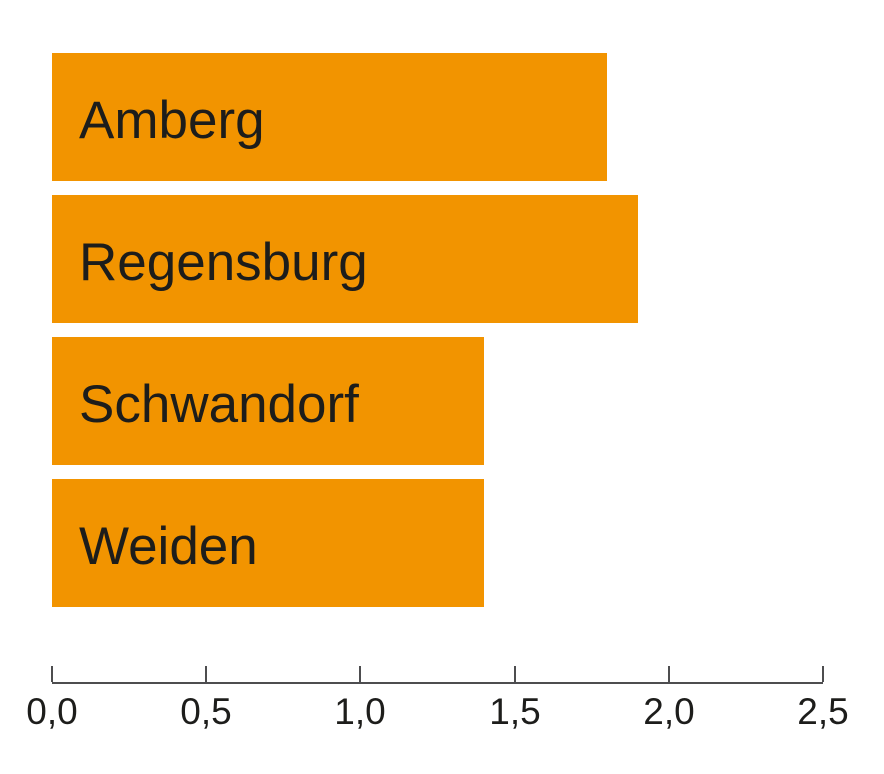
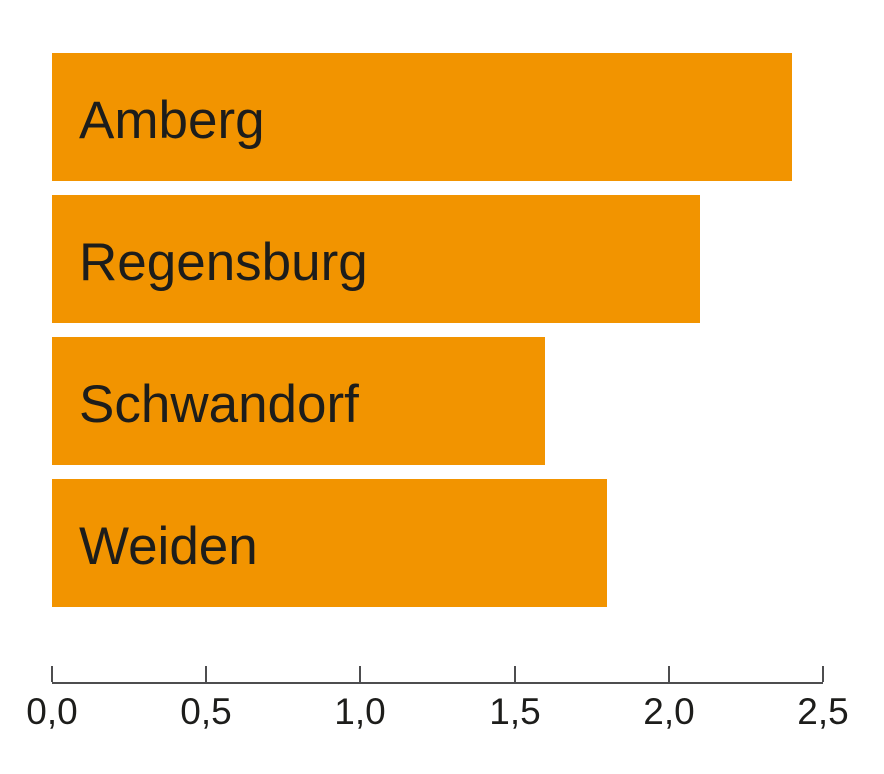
Amberg: 1,8 -> 2,4
Regensburg: 1,9 -> 2,1
Schwandorf: 1,4 -> 1,6
Weiden: 1,4 -> 1,8
